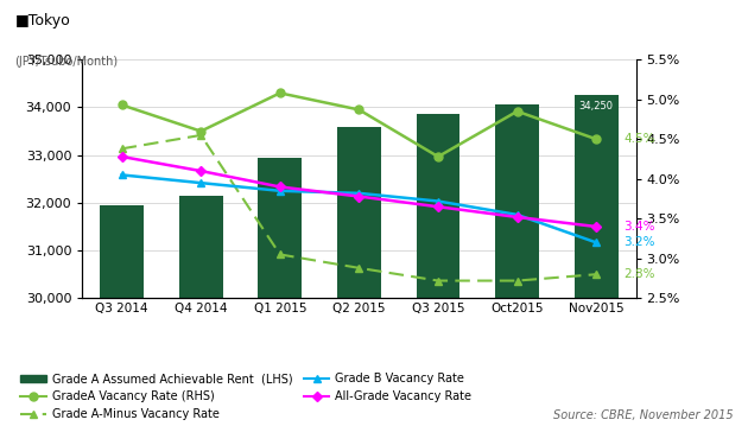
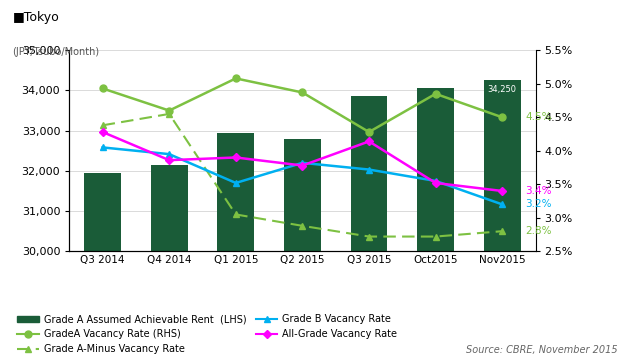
All-Grade Vacancy Rate/Q4 2014: 4.10% -> 3.86%
Grade B Vacancy Rate/Q1 2015: 3.85% -> 3.52%
Grade A Assumed Achievable Rent (LHS)/Q2 2015: 33,600 -> 32,800
All-Grade Vacancy Rate/Q3 2015: 3.65% -> 4.14%
